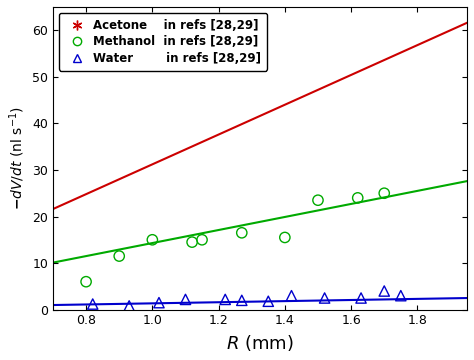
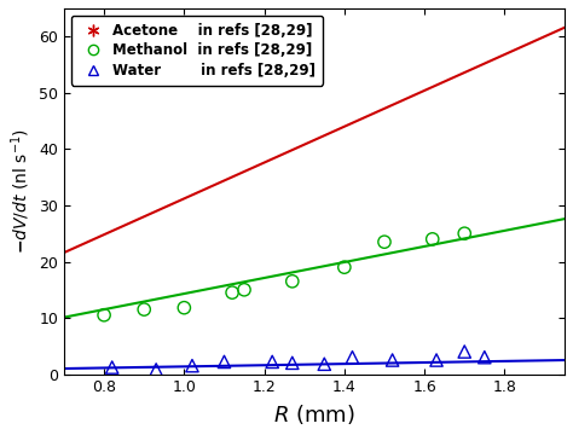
Methanol in refs [28,29]/0.8: 6.0 -> 10.5
Methanol in refs [28,29]/1.0: 15.0 -> 11.8
Methanol in refs [28,29]/1.4: 15.5 -> 19.0
